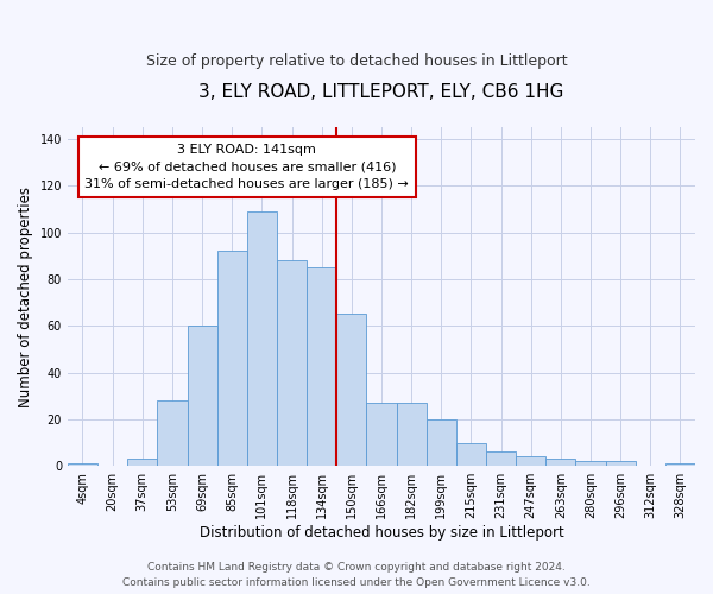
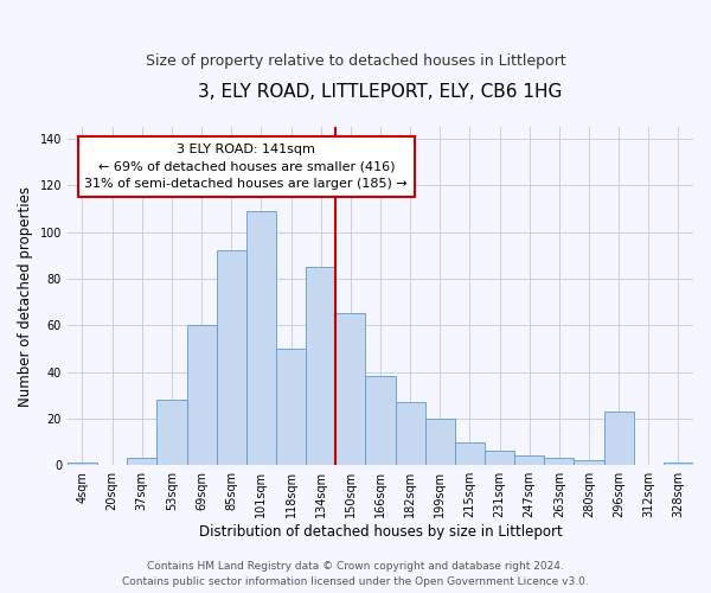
118sqm: 88 -> 50
166sqm: 27 -> 38
296sqm: 2 -> 23
